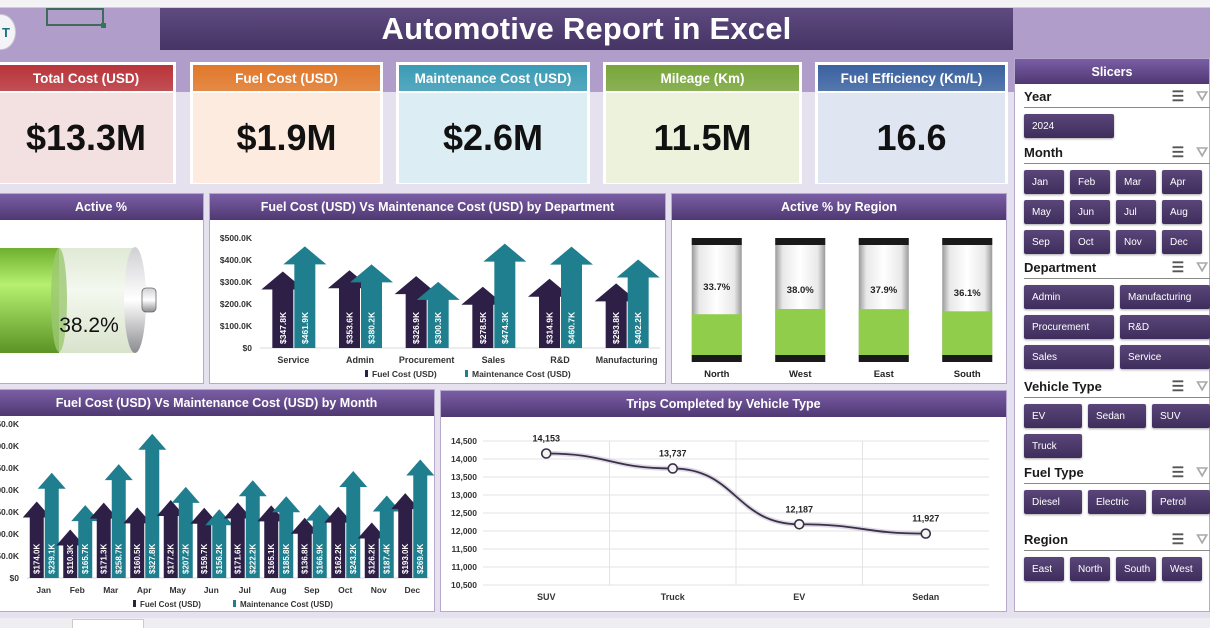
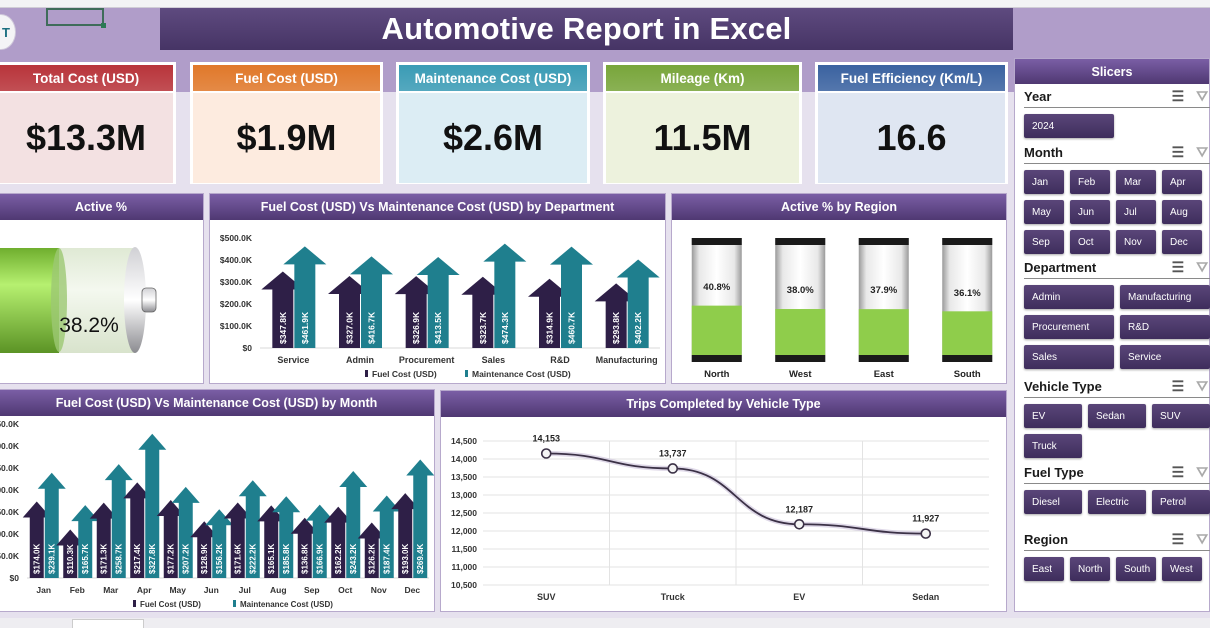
Fuel Cost (USD) Vs Maintenance Cost (USD) by Department/Fuel Cost (USD)/Admin: $353.6K -> $327.0K
Fuel Cost (USD) Vs Maintenance Cost (USD) by Department/Maintenance Cost (USD)/Admin: $380.2K -> $416.7K
Fuel Cost (USD) Vs Maintenance Cost (USD) by Department/Maintenance Cost (USD)/Procurement: $300.3K -> $413.5K
Fuel Cost (USD) Vs Maintenance Cost (USD) by Department/Fuel Cost (USD)/Sales: $278.5K -> $323.7K
Active % by Region/North: 33.7% -> 40.8%
Fuel Cost (USD) Vs Maintenance Cost (USD) by Month/Fuel Cost (USD)/Apr: $160.5K -> $217.4K
Fuel Cost (USD) Vs Maintenance Cost (USD) by Month/Fuel Cost (USD)/Jun: $159.7K -> $128.9K
